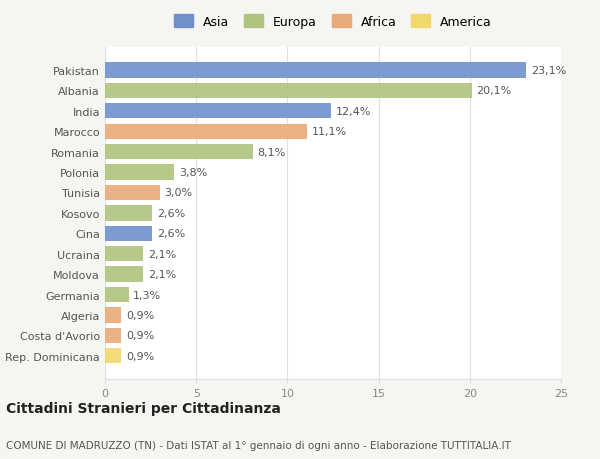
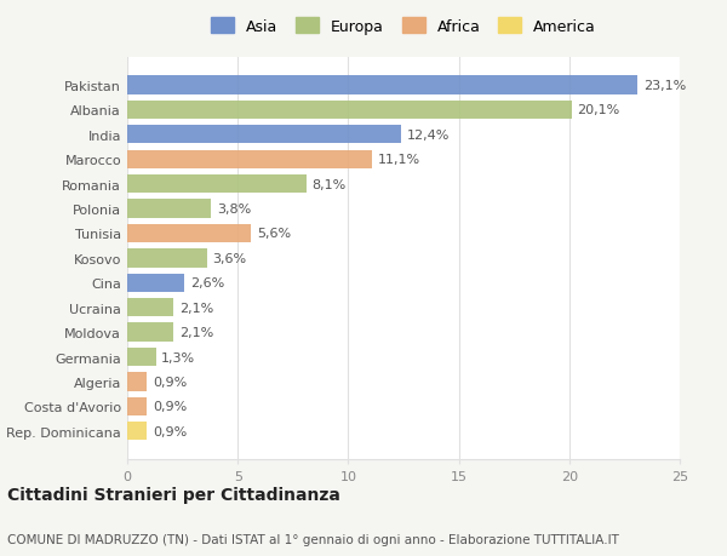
Tunisia: 3,0% -> 5,6%
Kosovo: 2,6% -> 3,6%
